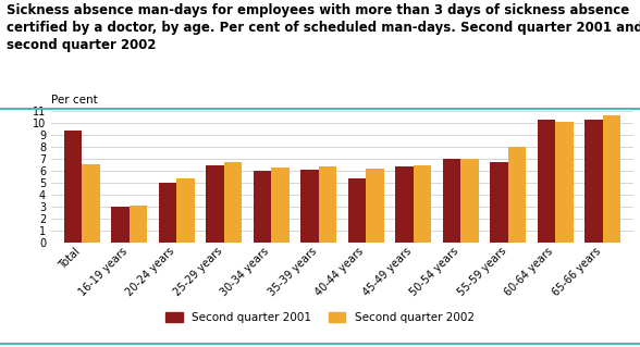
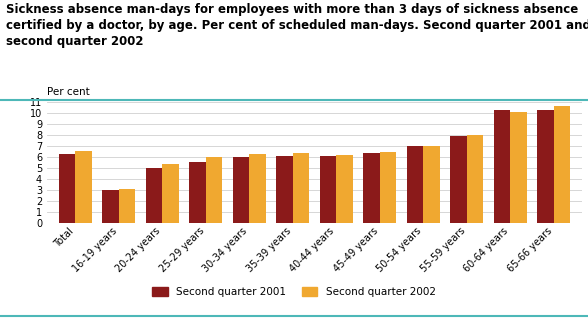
Second quarter 2001/Total: 9.4 -> 6.3
Second quarter 2001/25-29 years: 6.5 -> 5.6
Second quarter 2002/25-29 years: 6.7 -> 6.0
Second quarter 2001/40-44 years: 5.4 -> 6.1
Second quarter 2001/55-59 years: 6.7 -> 7.9
